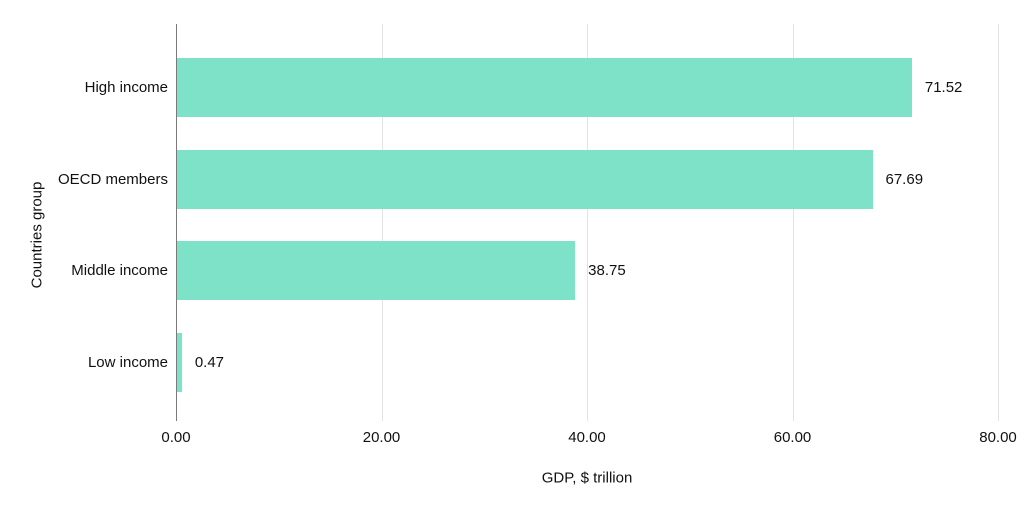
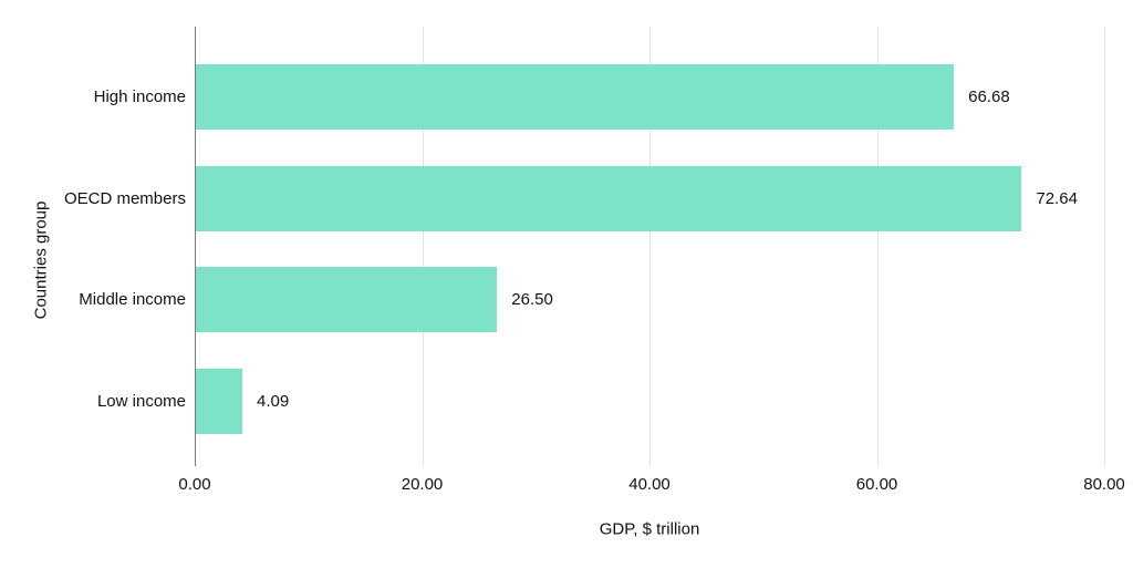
High income: 71.52 -> 66.68
OECD members: 67.69 -> 72.64
Middle income: 38.75 -> 26.50
Low income: 0.47 -> 4.09
